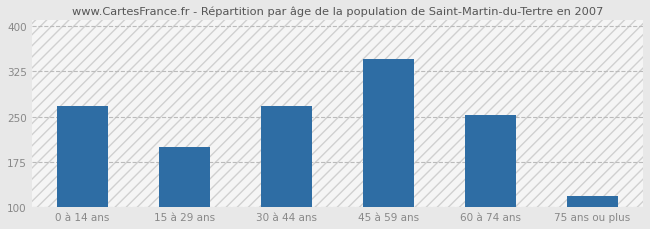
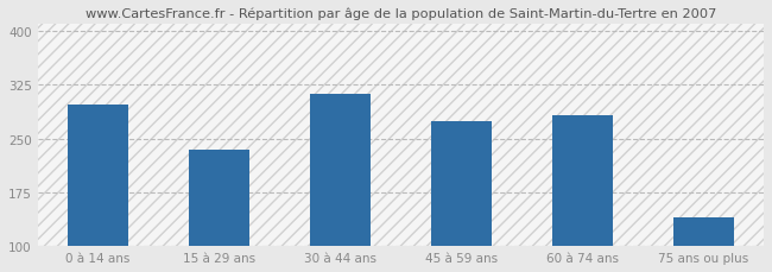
0 à 14 ans: 268 -> 298
15 à 29 ans: 200 -> 234
30 à 44 ans: 268 -> 312
45 à 59 ans: 345 -> 274
60 à 74 ans: 253 -> 282
75 ans ou plus: 118 -> 140
